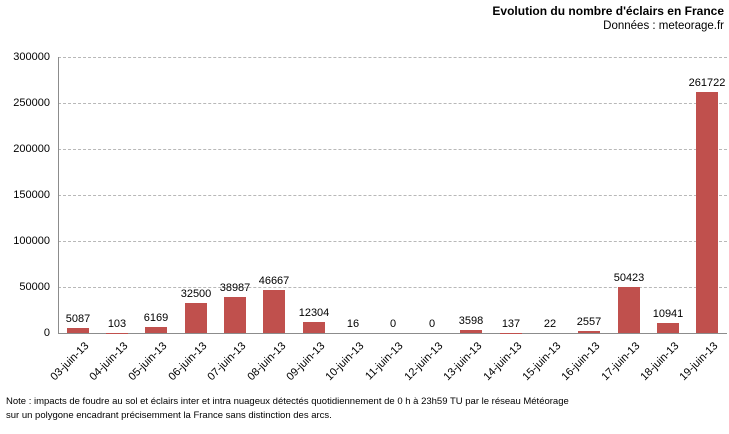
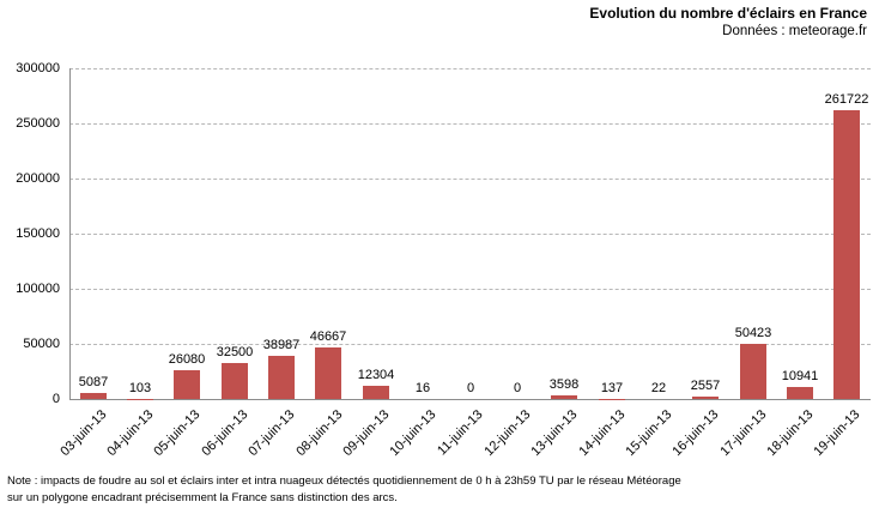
05-juin-13: 6169 -> 26080
